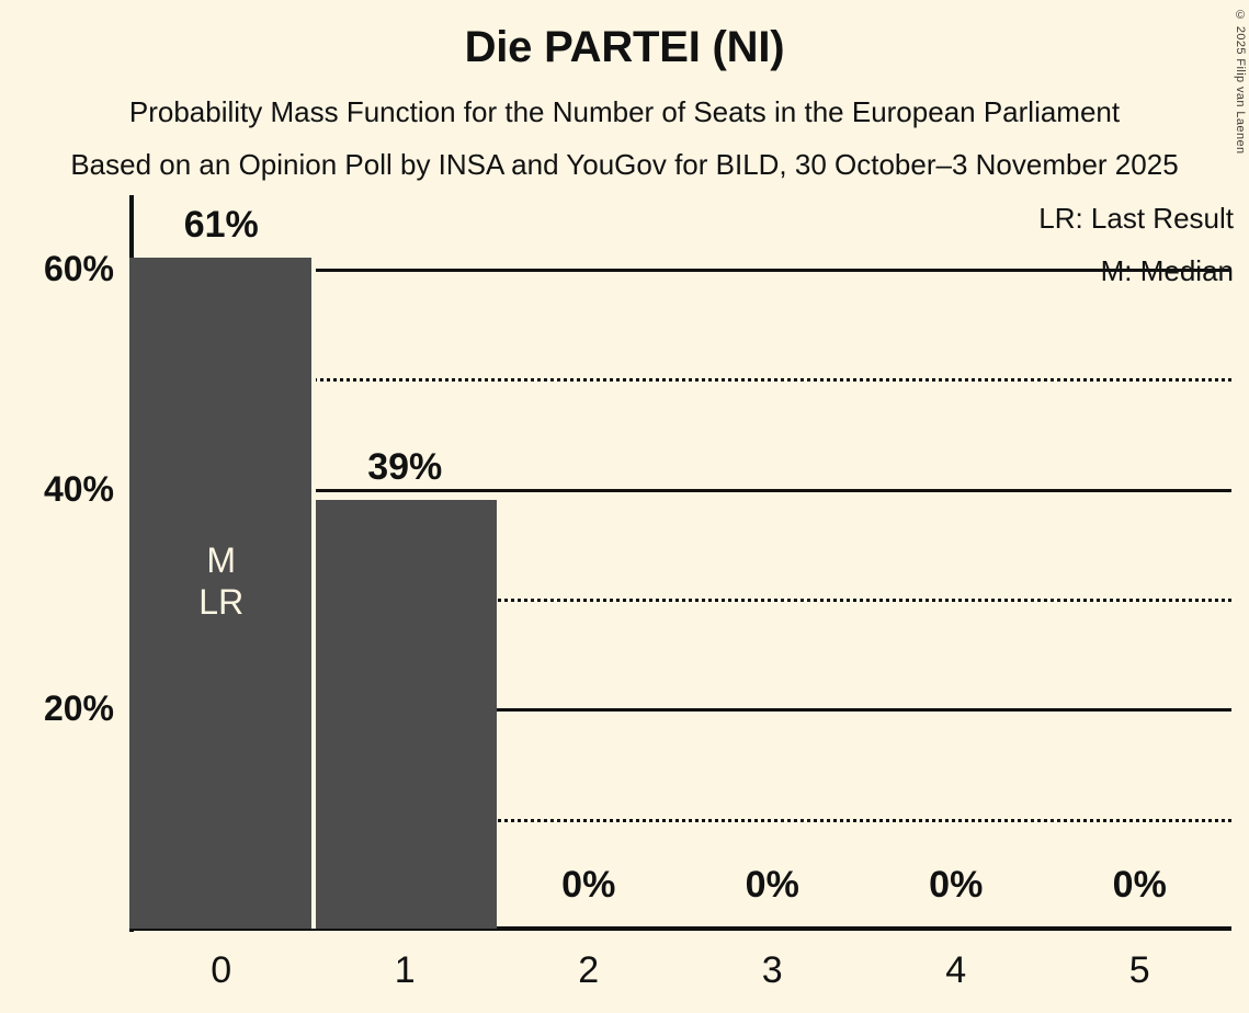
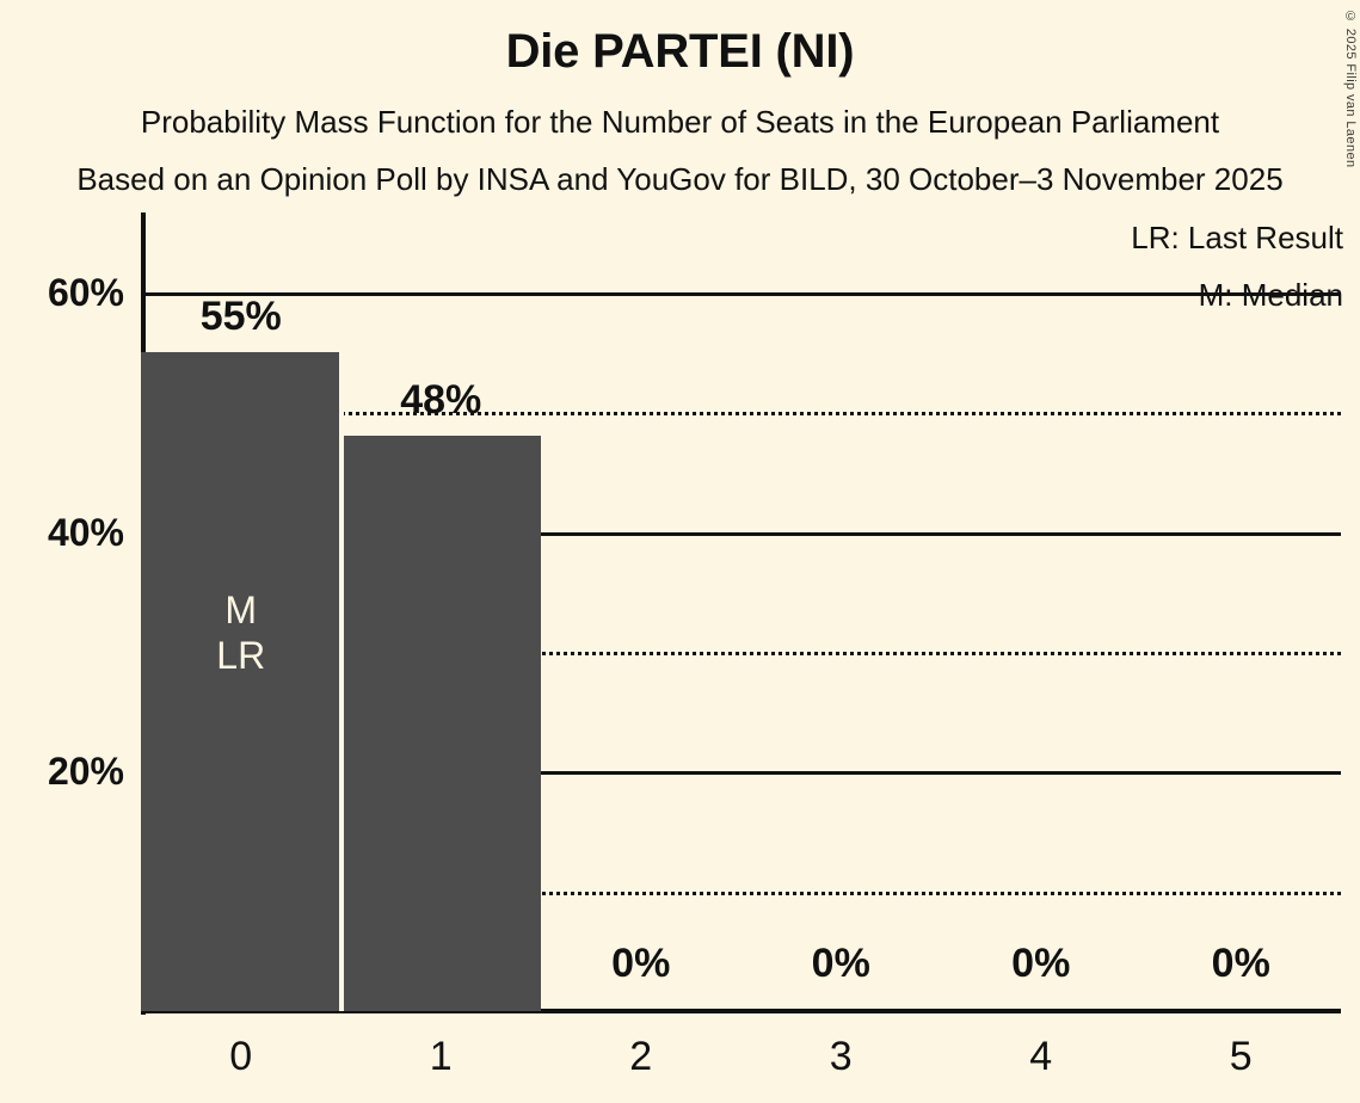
0: 61% -> 55%
1: 39% -> 48%
